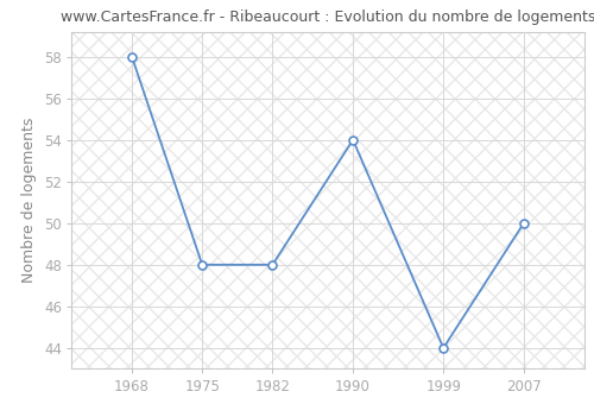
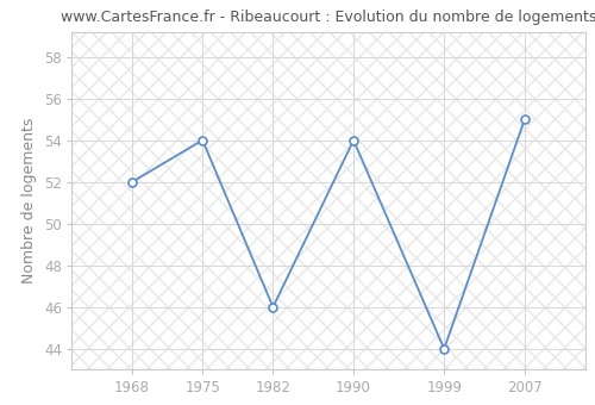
1968: 58 -> 52
1975: 48 -> 54
1982: 48 -> 46
2007: 50 -> 55
